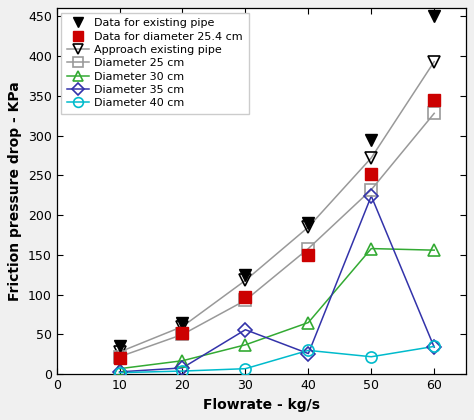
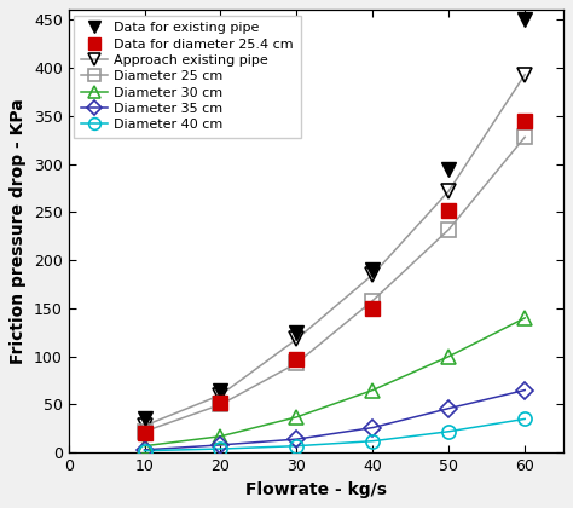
Diameter 35 cm/30: 56 -> 14
Diameter 40 cm/40: 30 -> 12
Diameter 30 cm/50: 158 -> 100
Diameter 35 cm/50: 224 -> 46
Diameter 30 cm/60: 156 -> 140
Diameter 35 cm/60: 34 -> 65
